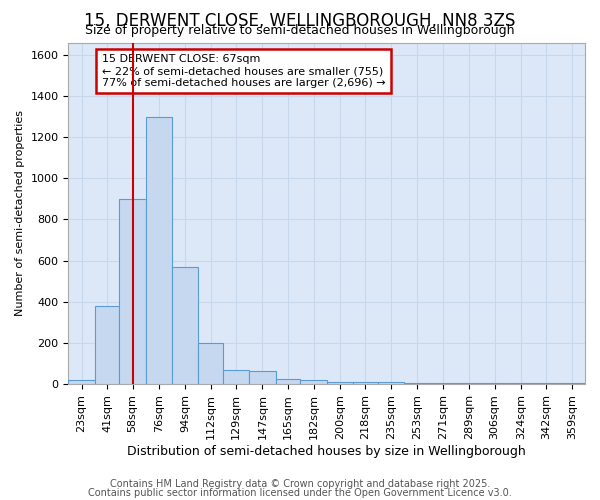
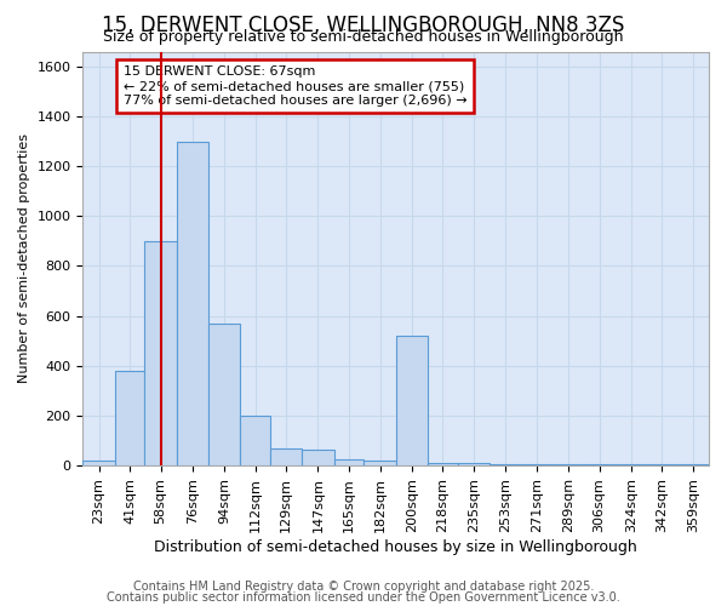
200sqm: 10 -> 520
